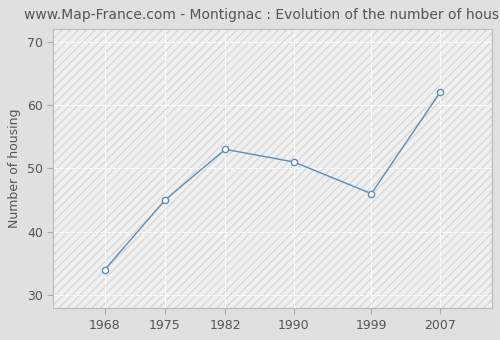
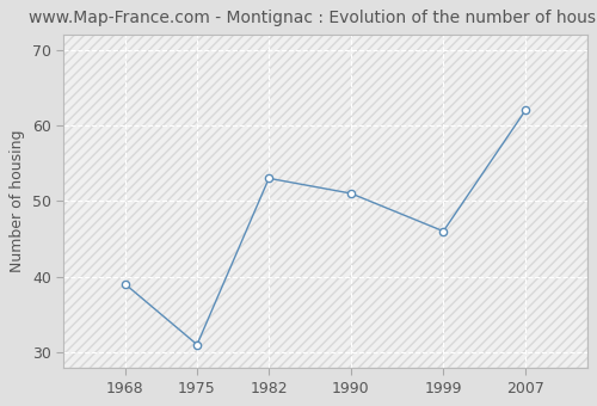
1968: 34 -> 39
1975: 45 -> 31
